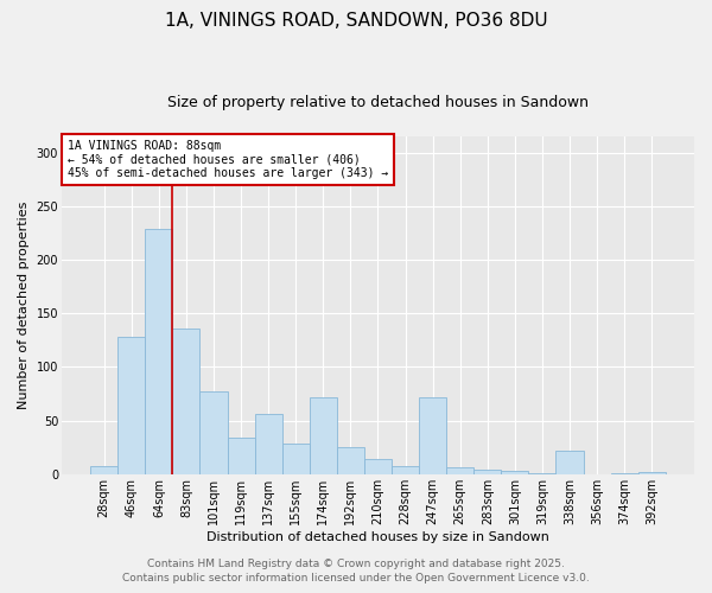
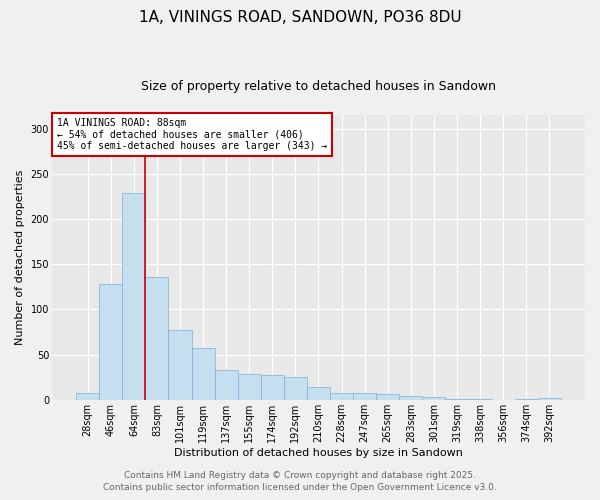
119sqm: 34 -> 57
137sqm: 56 -> 33
174sqm: 72 -> 27
247sqm: 72 -> 7
338sqm: 22 -> 1
